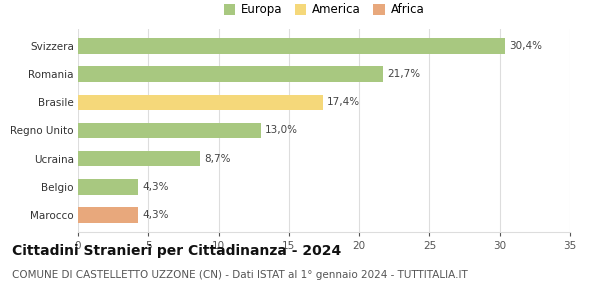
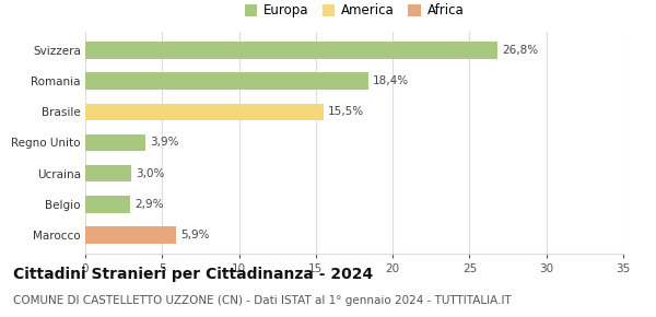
Svizzera: 30,4% -> 26,8%
Romania: 21,7% -> 18,4%
Brasile: 17,4% -> 15,5%
Regno Unito: 13,0% -> 3,9%
Ucraina: 8,7% -> 3,0%
Belgio: 4,3% -> 2,9%
Marocco: 4,3% -> 5,9%
